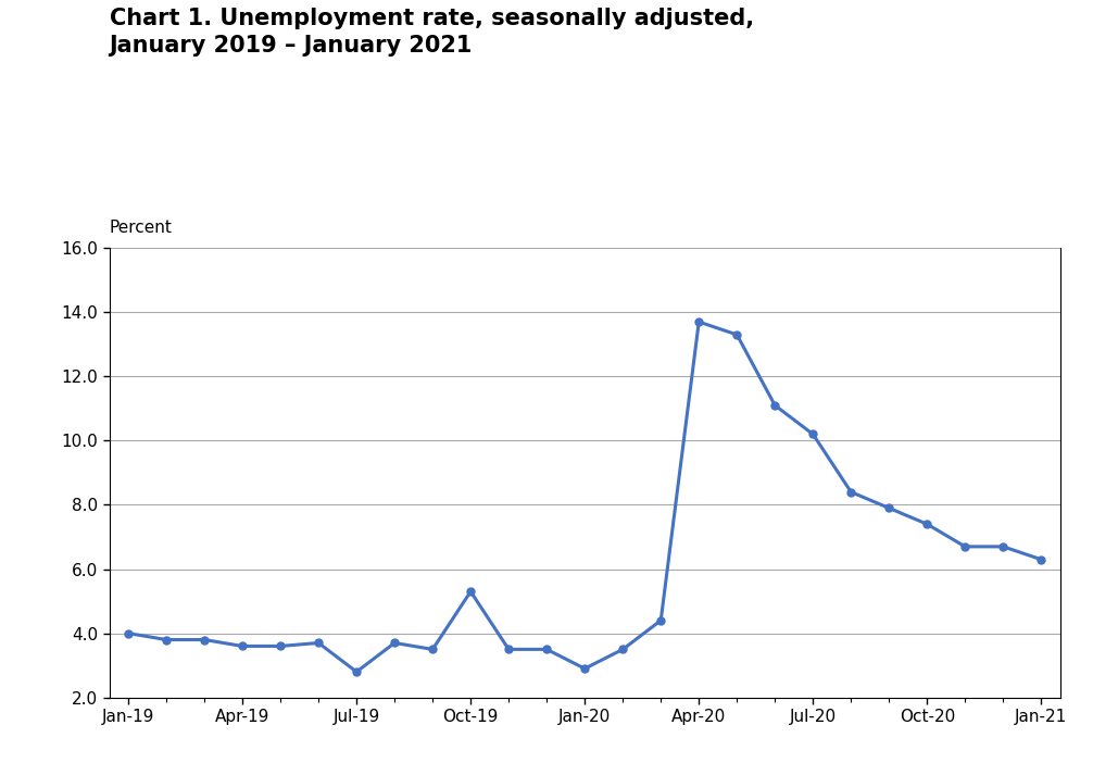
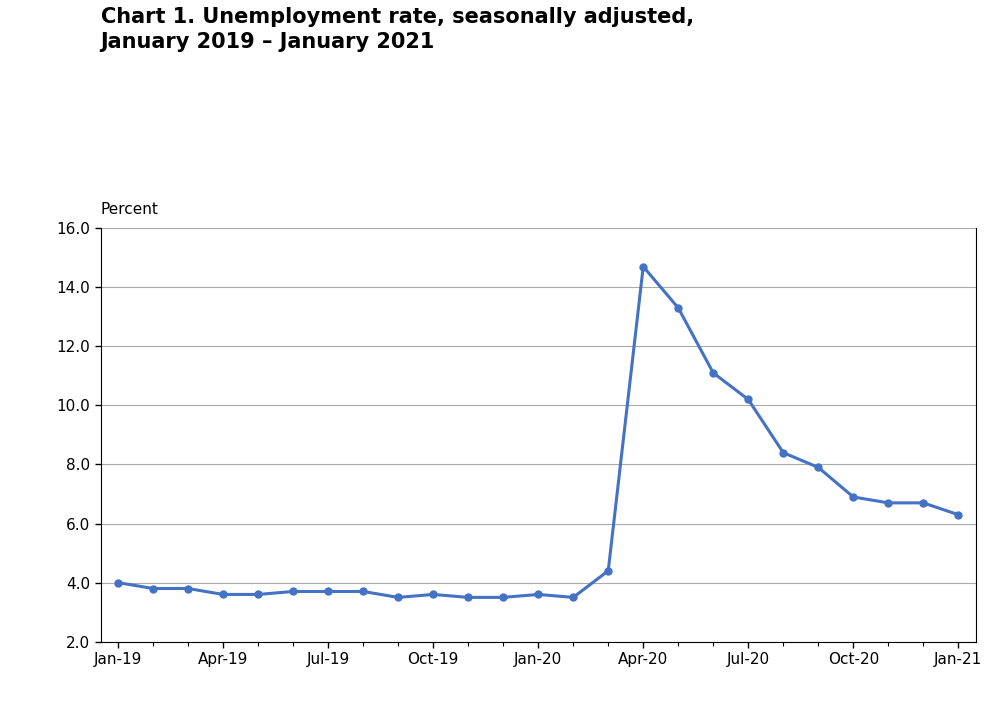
Jul-19: 2.8 -> 3.7
Oct-19: 5.3 -> 3.6
Jan-20: 2.9 -> 3.6
Apr-20: 13.7 -> 14.7
Oct-20: 7.4 -> 6.9
